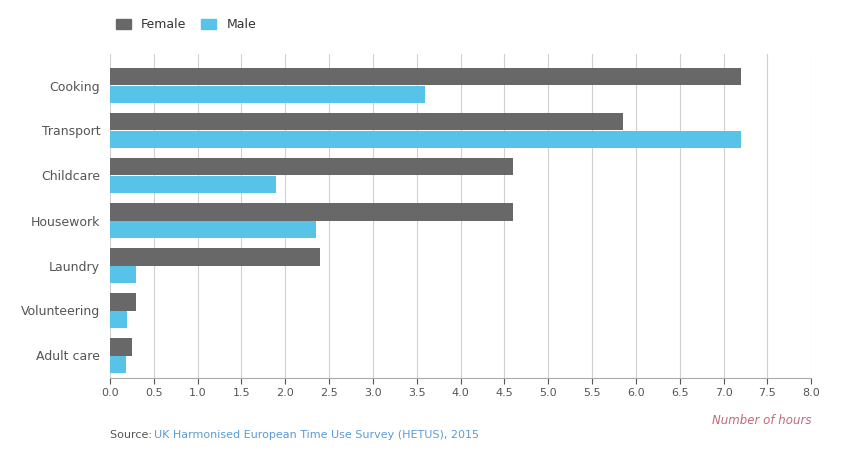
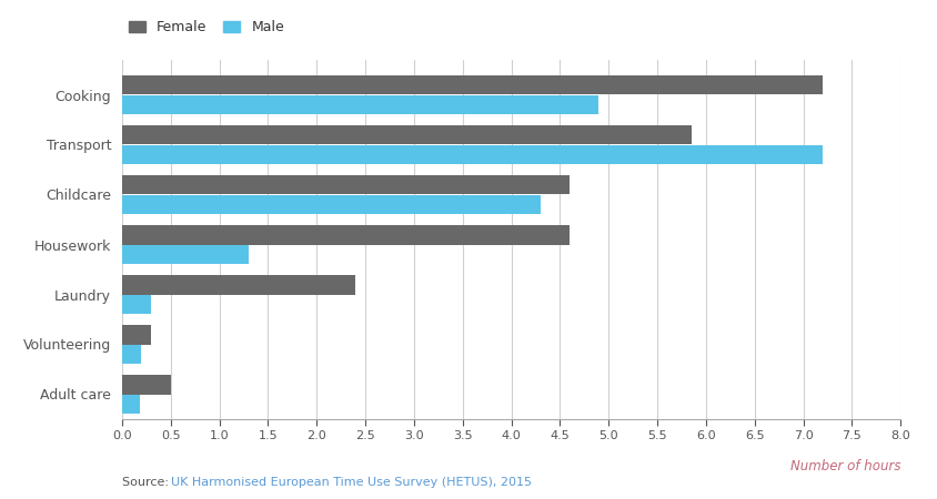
Male/Cooking: 3.60 -> 4.90
Male/Childcare: 1.90 -> 4.30
Male/Housework: 2.35 -> 1.30
Female/Adult care: 0.25 -> 0.50
